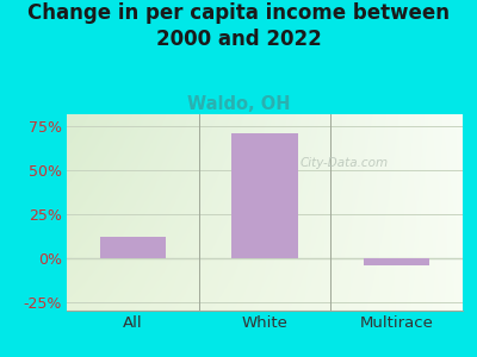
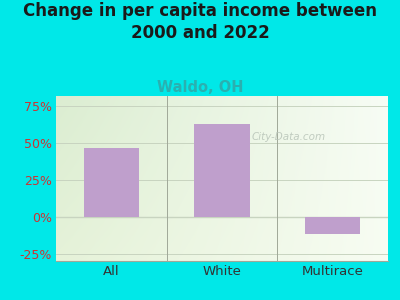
All: 12% -> 47%
White: 71% -> 63%
Multirace: -4% -> -12%
